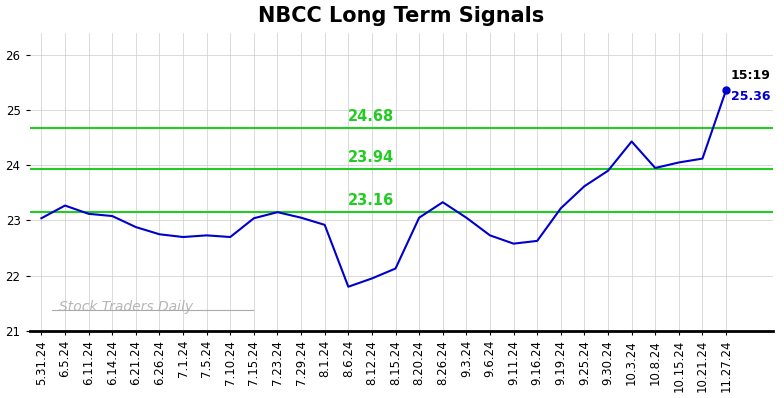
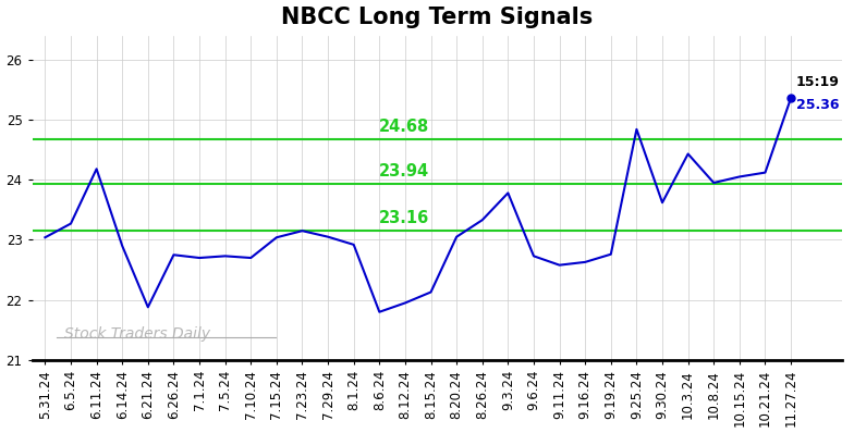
6.11.24: 23.12 -> 24.18
6.14.24: 23.08 -> 22.90
6.21.24: 22.88 -> 21.88
9.3.24: 23.05 -> 23.78
9.19.24: 23.22 -> 22.76
9.25.24: 23.62 -> 24.84
9.30.24: 23.90 -> 23.62
